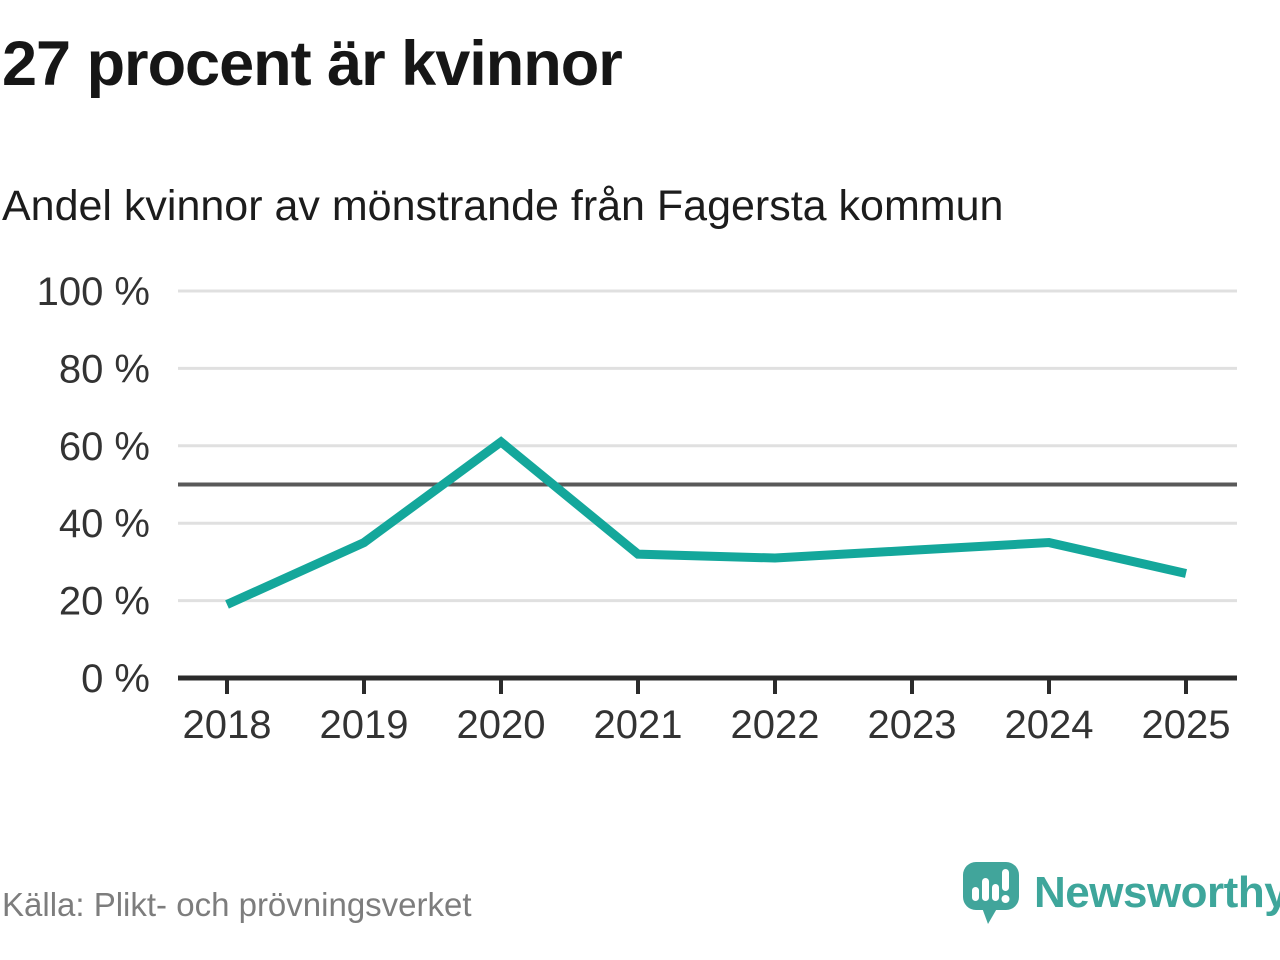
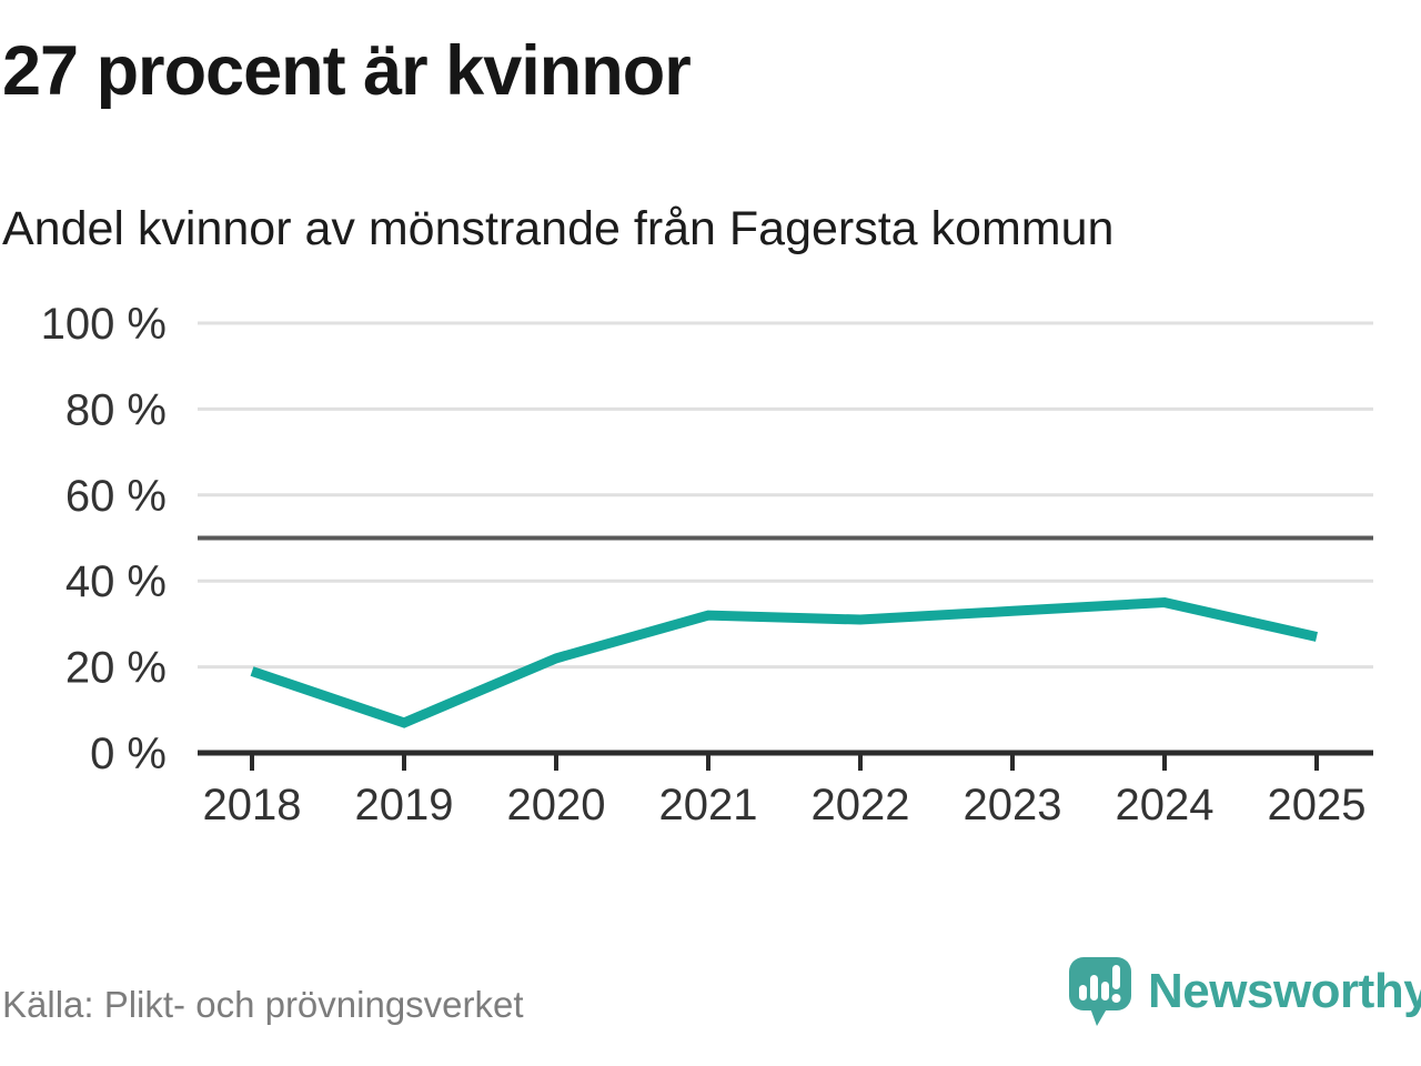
2019: 35% -> 7%
2020: 61% -> 22%
